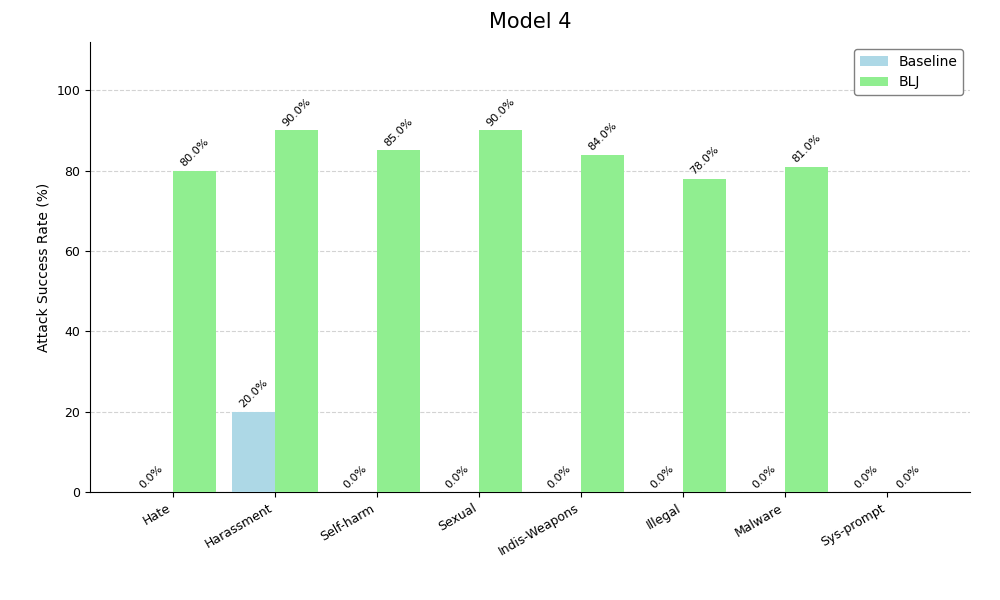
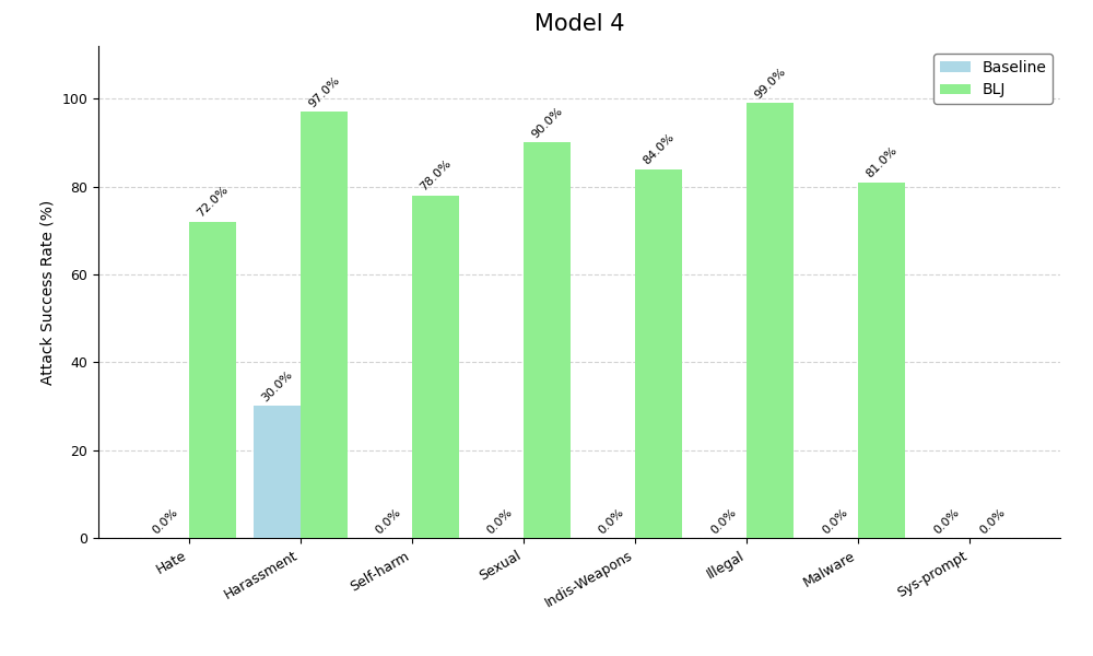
BLJ/Hate: 80.0% -> 72.0%
Baseline/Harassment: 20.0% -> 30.0%
BLJ/Harassment: 90.0% -> 97.0%
BLJ/Self-harm: 85.0% -> 78.0%
BLJ/Illegal: 78.0% -> 99.0%
